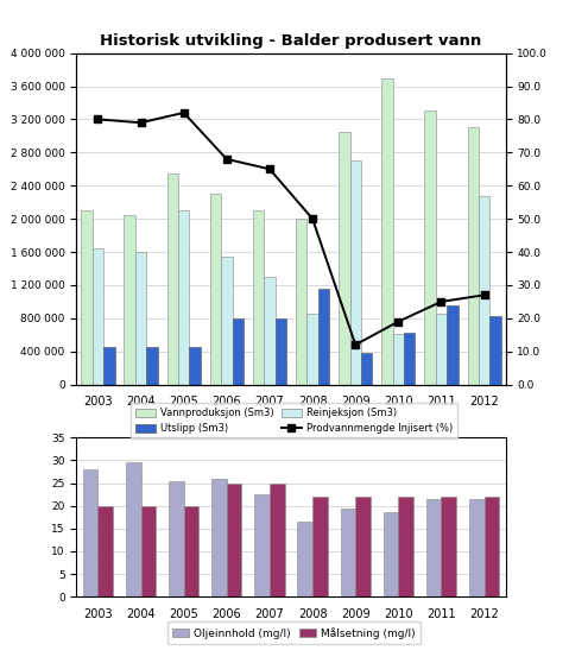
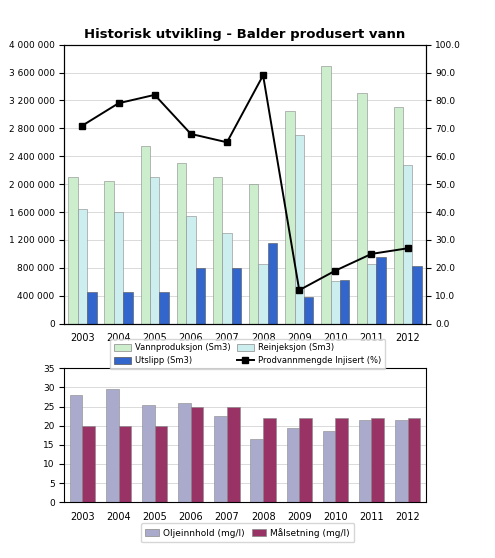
Historisk utvikling - Balder produsert vann/Prodvannmengde Injisert (%)/2003: 80 -> 71
Historisk utvikling - Balder produsert vann/Prodvannmengde Injisert (%)/2008: 50 -> 89
